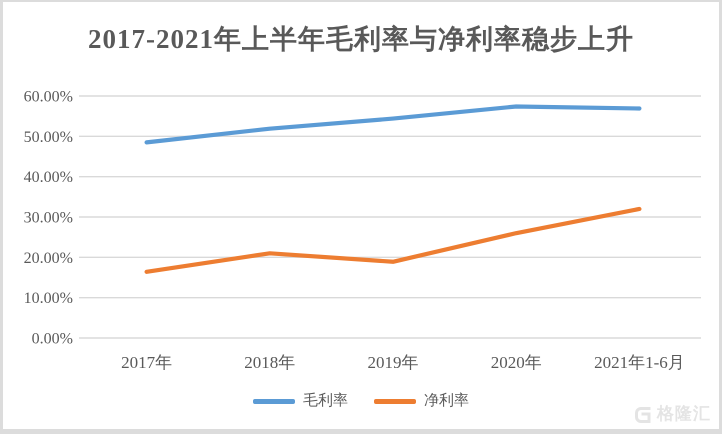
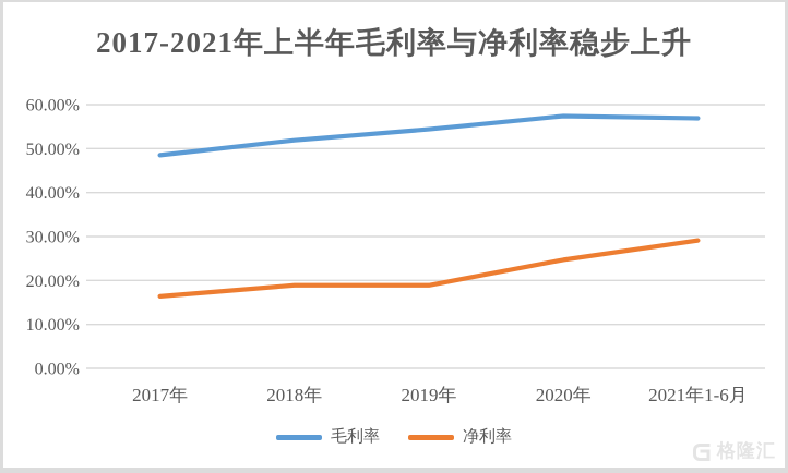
净利率/2018年: 21% -> 19%
净利率/2020年: 26% -> 25%
净利率/2021年1-6月: 32% -> 29%
